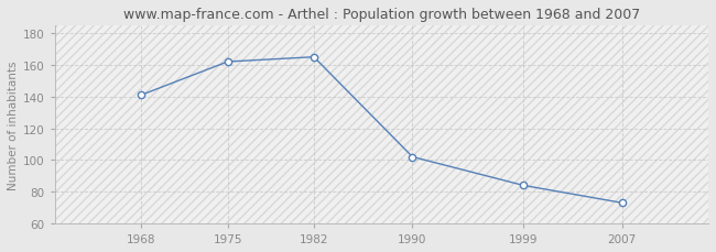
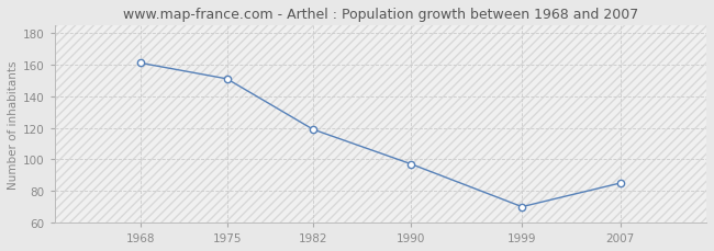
1968: 141 -> 161
1975: 162 -> 151
1982: 165 -> 119
1990: 102 -> 97
1999: 84 -> 70
2007: 73 -> 85
